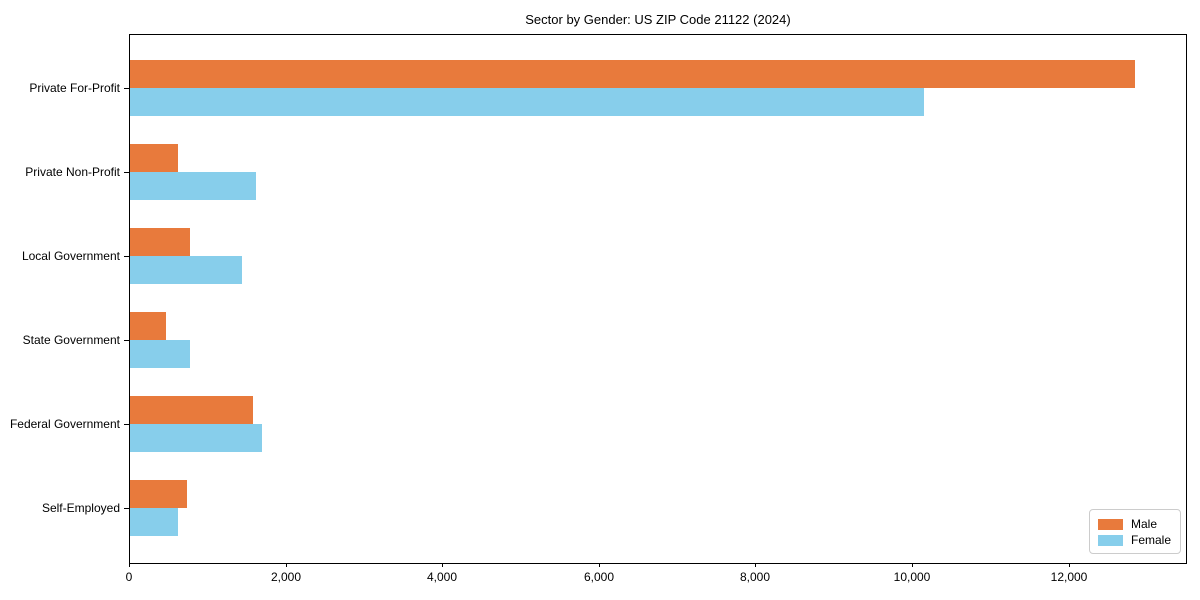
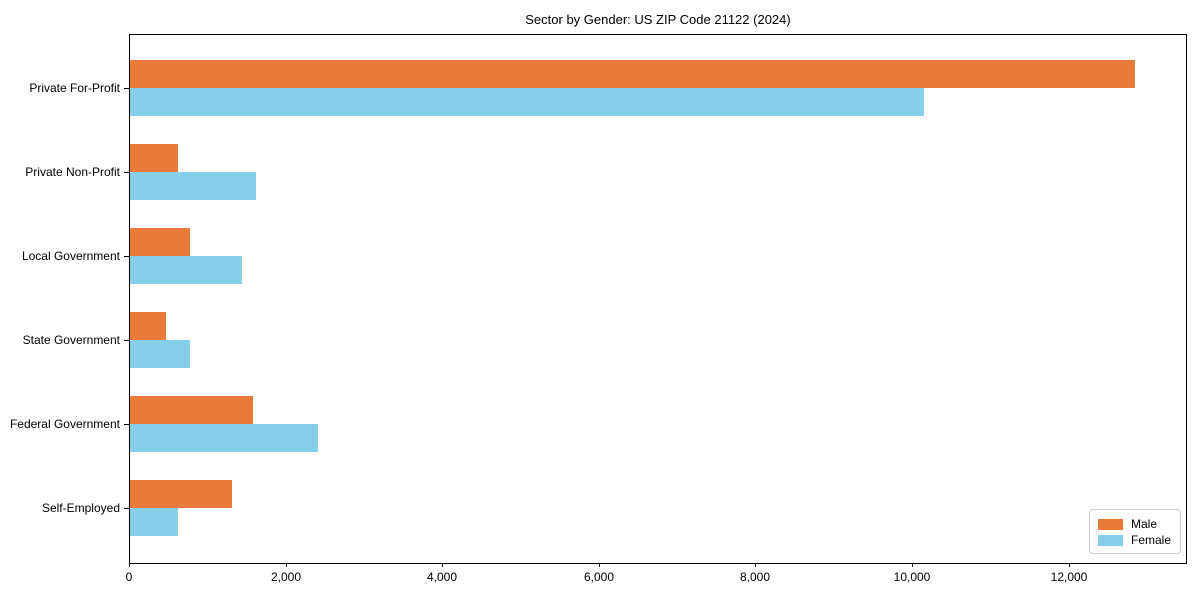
Female/Federal Government: 1700 -> 2400
Male/Self-Employed: 700 -> 1300
